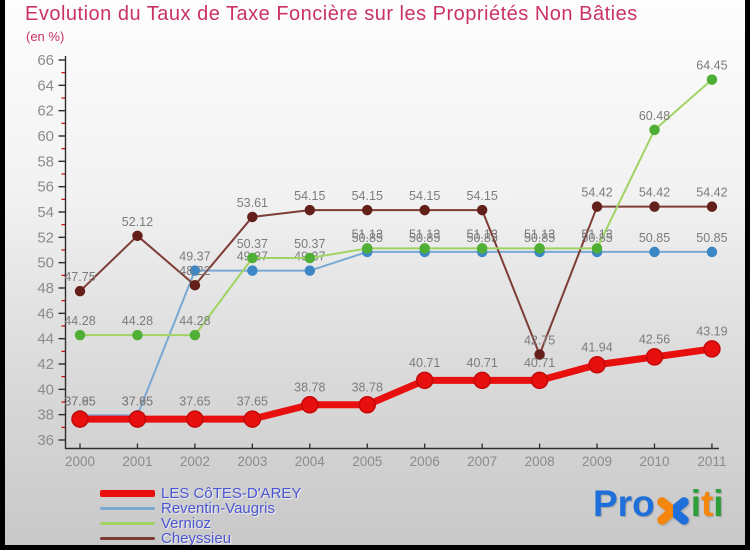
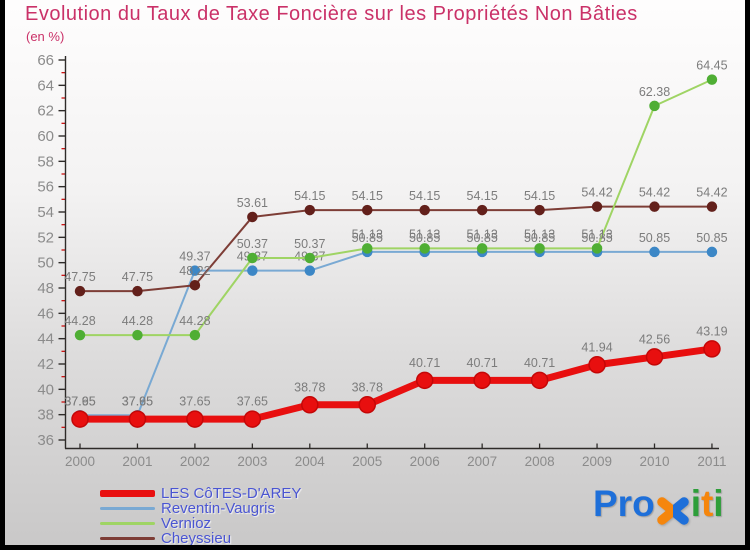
Cheyssieu/2001: 52.12 -> 47.75
Cheyssieu/2008: 42.75 -> 54.15
Vernioz/2010: 60.48 -> 62.38
